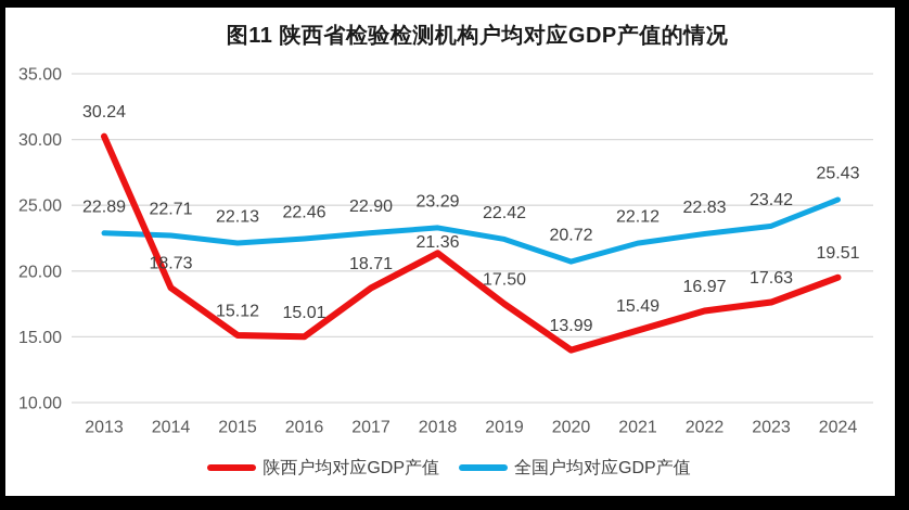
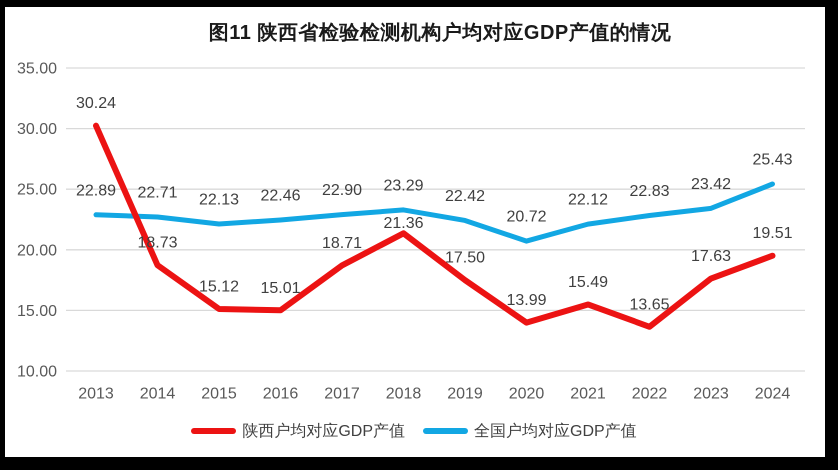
陕西户均对应GDP产值/2022: 16.97 -> 13.65
